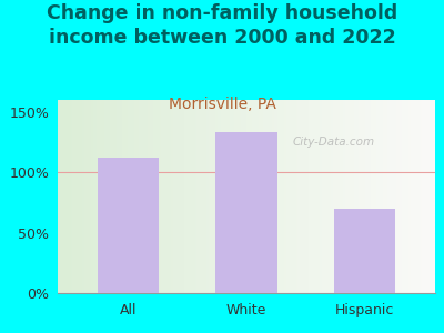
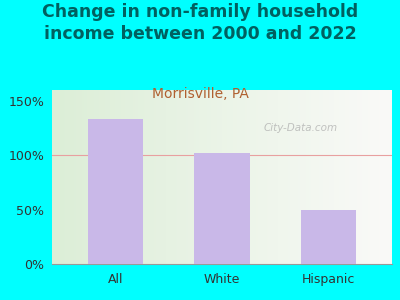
All: 112% -> 133%
White: 133% -> 102%
Hispanic: 70% -> 50%
